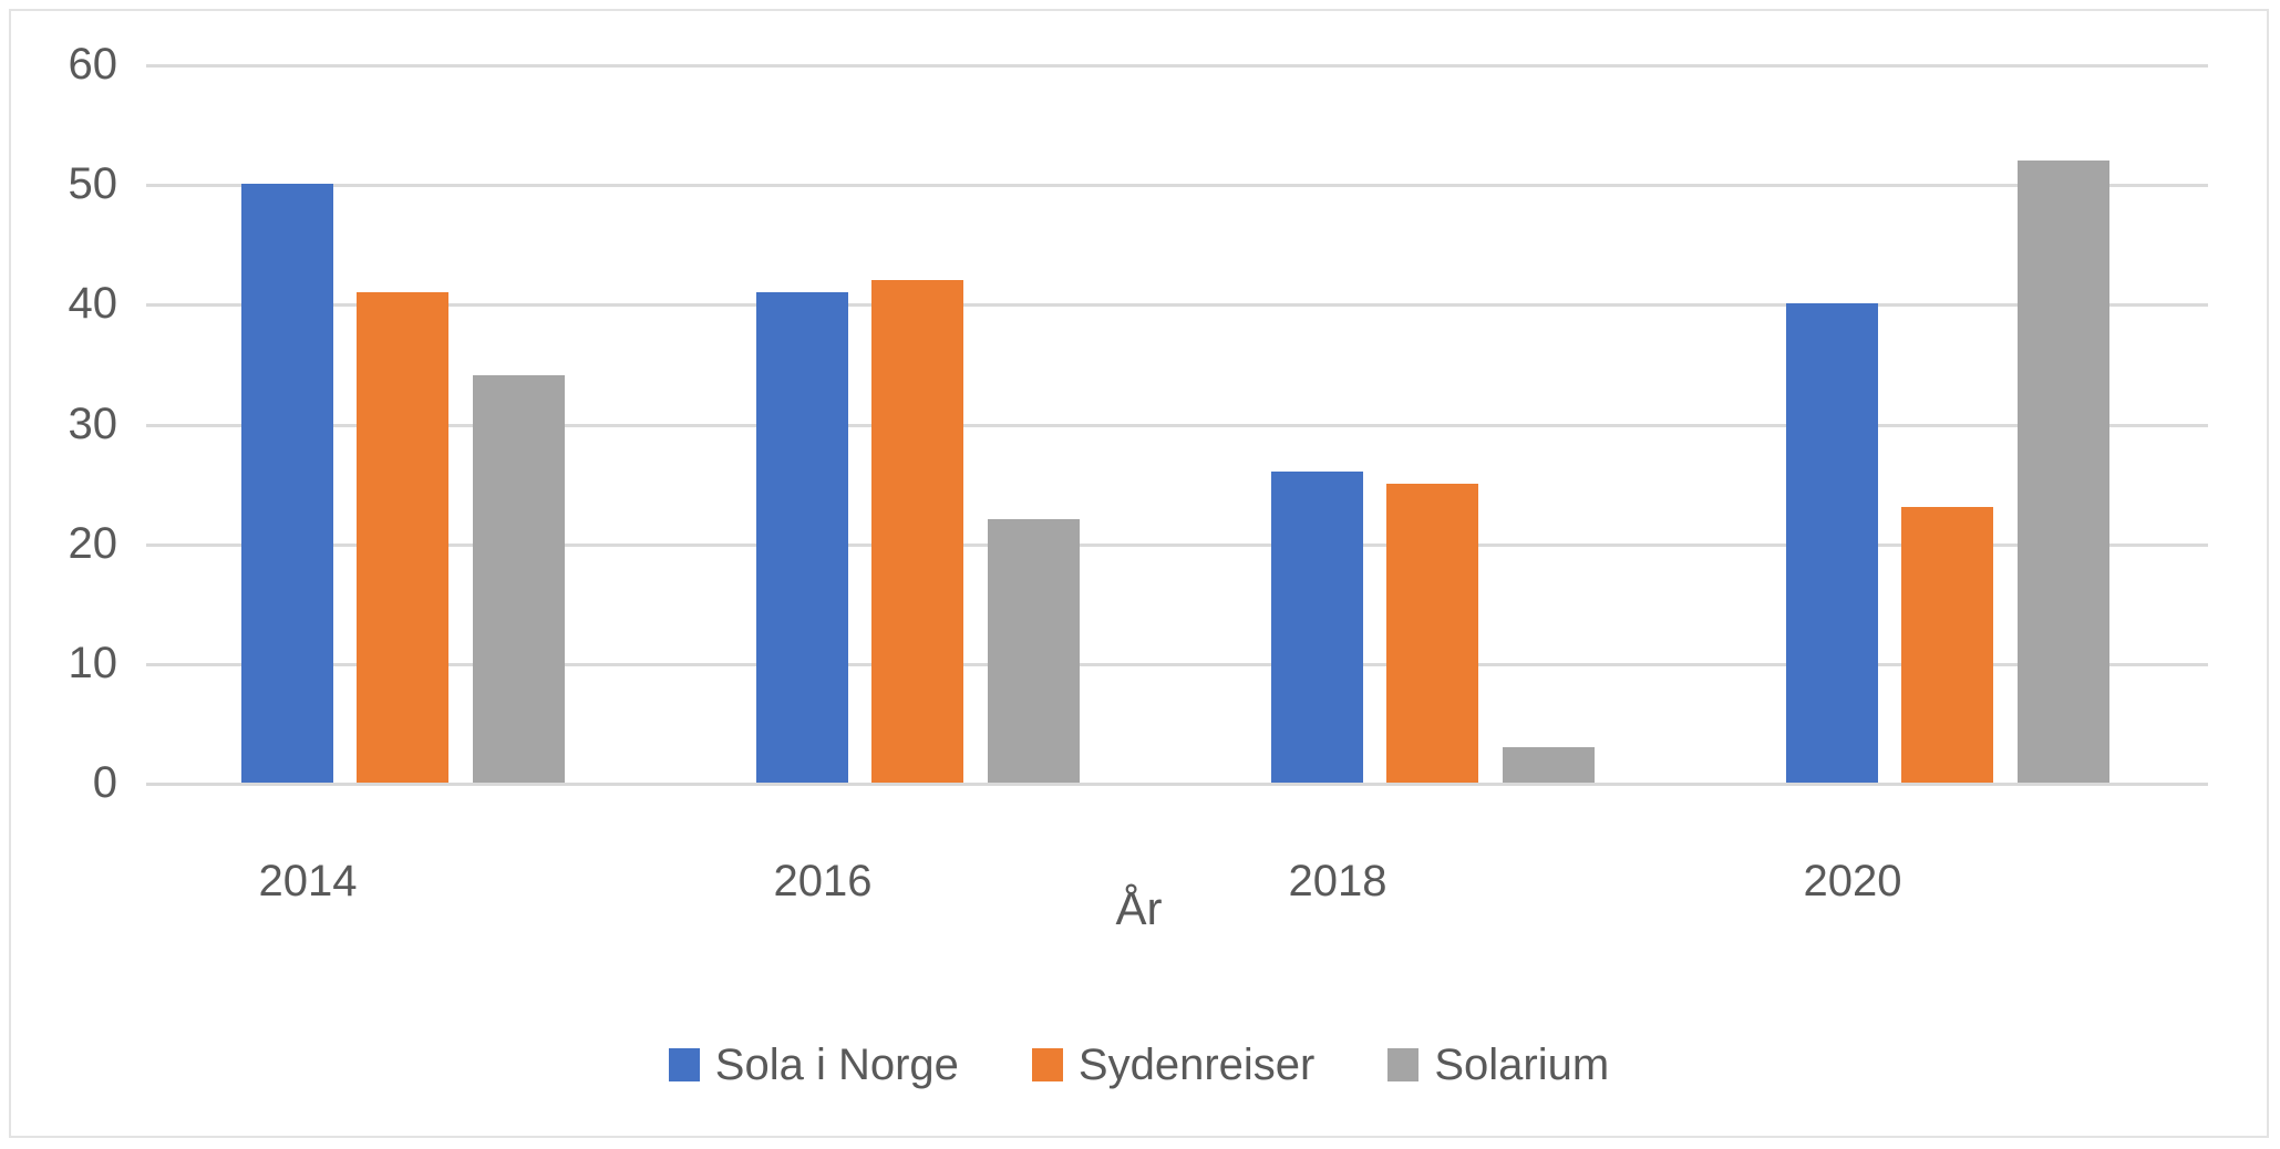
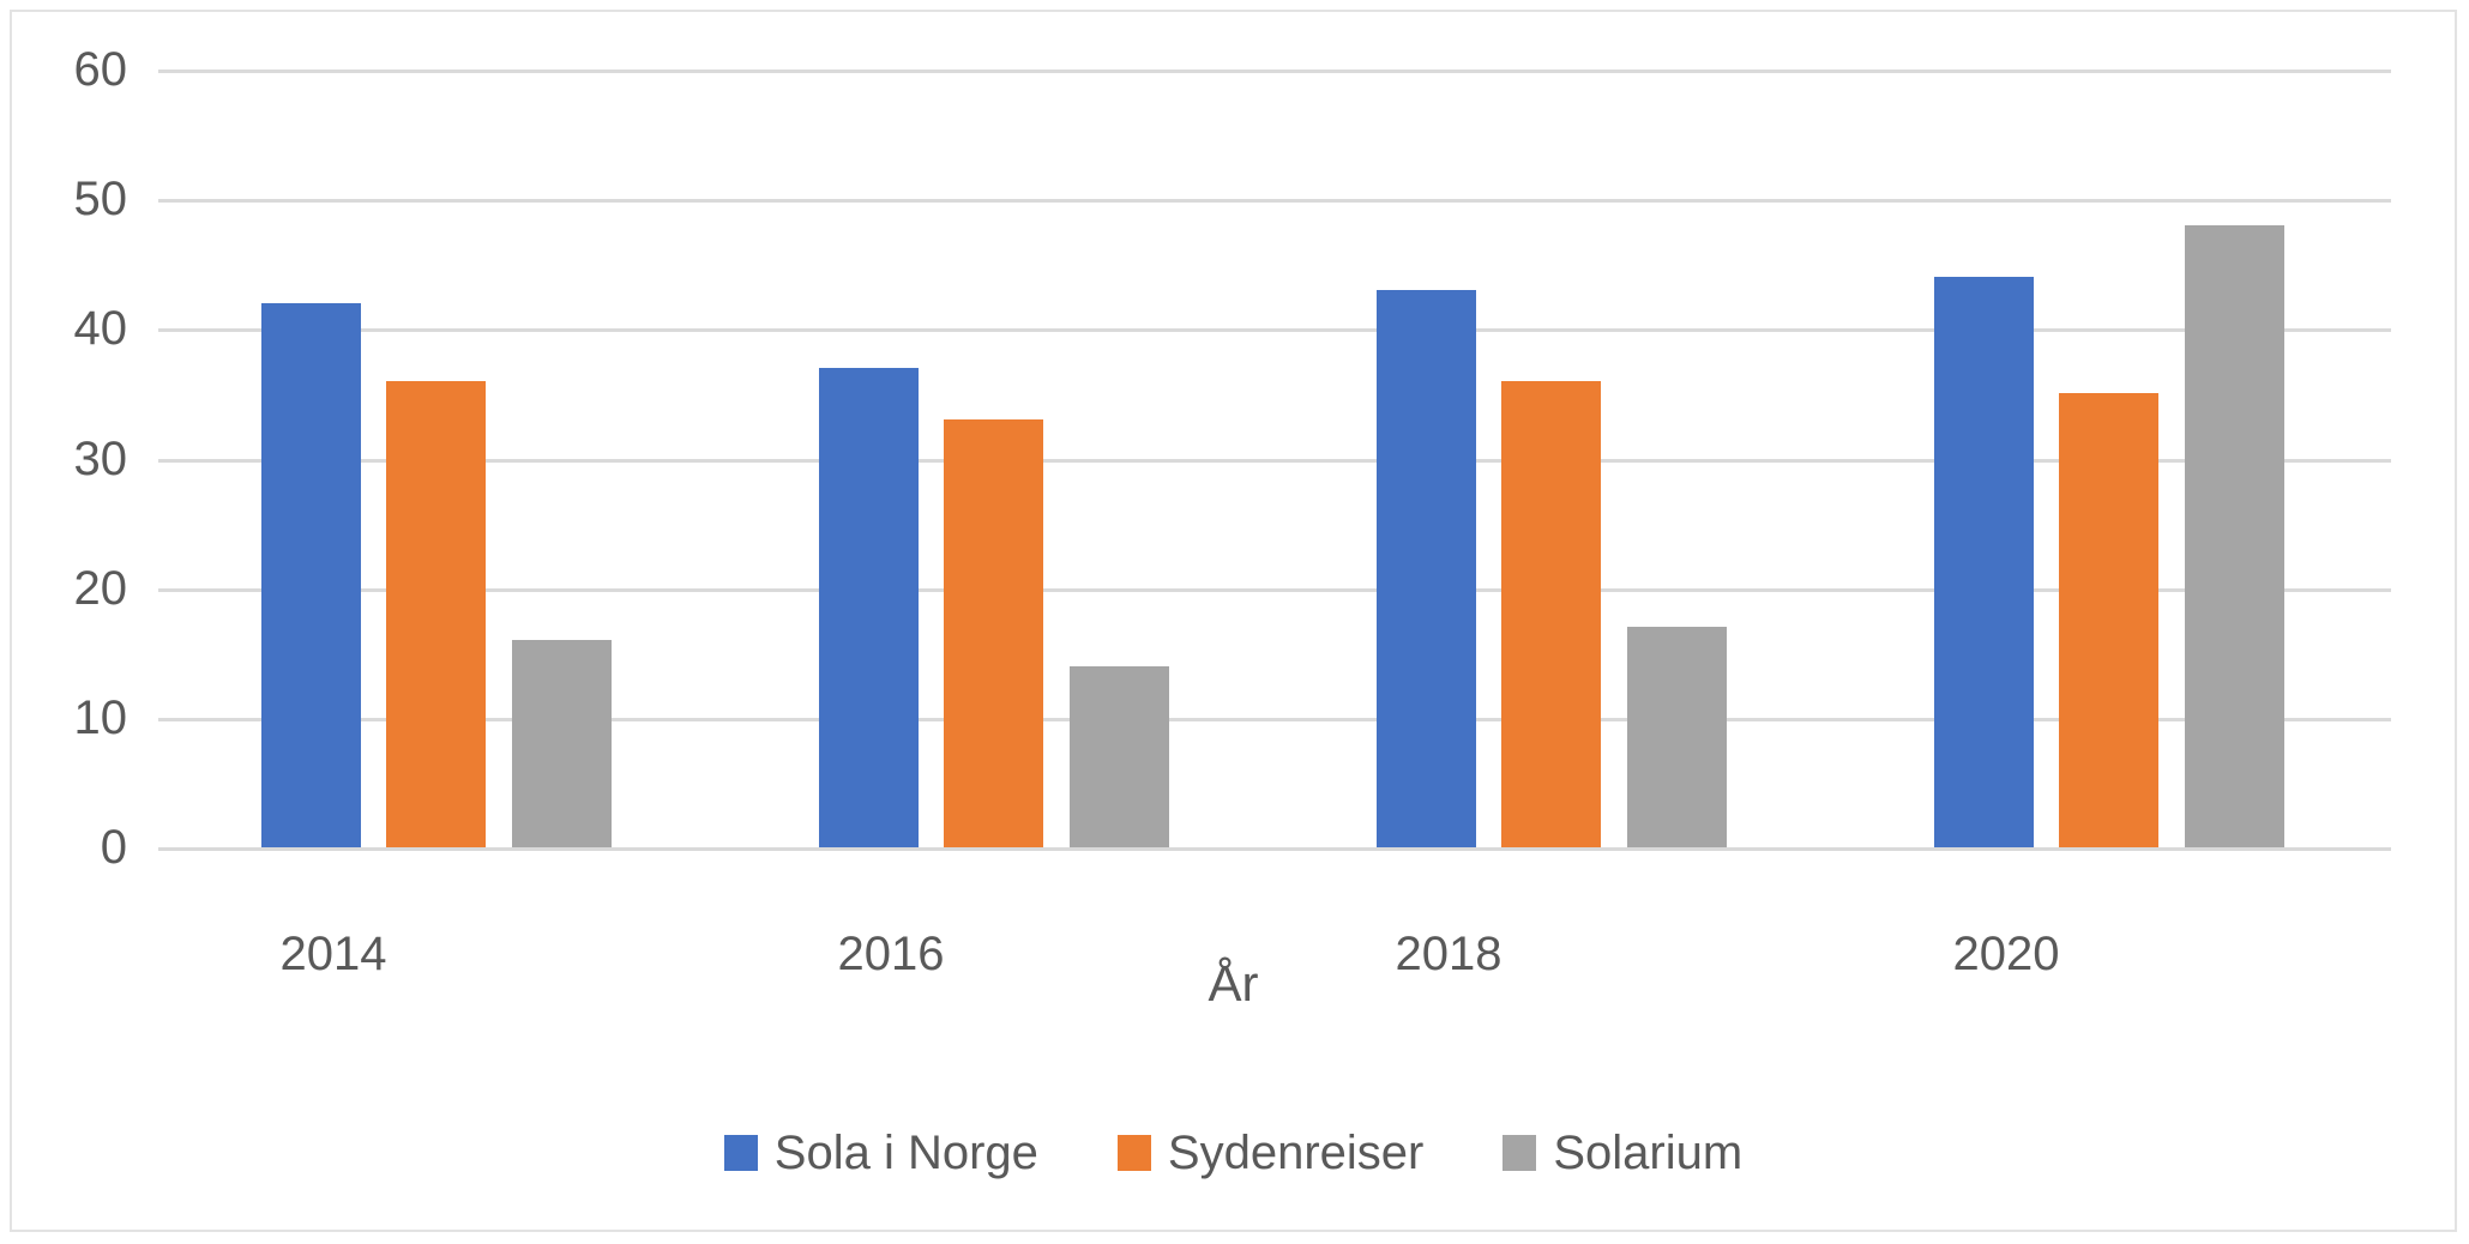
Sola i Norge/2014: 50 -> 42
Sydenreiser/2014: 41 -> 36
Solarium/2014: 34 -> 16
Sola i Norge/2016: 41 -> 37
Sydenreiser/2016: 42 -> 33
Solarium/2016: 22 -> 14
Sola i Norge/2018: 26 -> 43
Sydenreiser/2018: 25 -> 36
Solarium/2018: 3 -> 17
Sola i Norge/2020: 40 -> 44
Sydenreiser/2020: 23 -> 35
Solarium/2020: 52 -> 48
